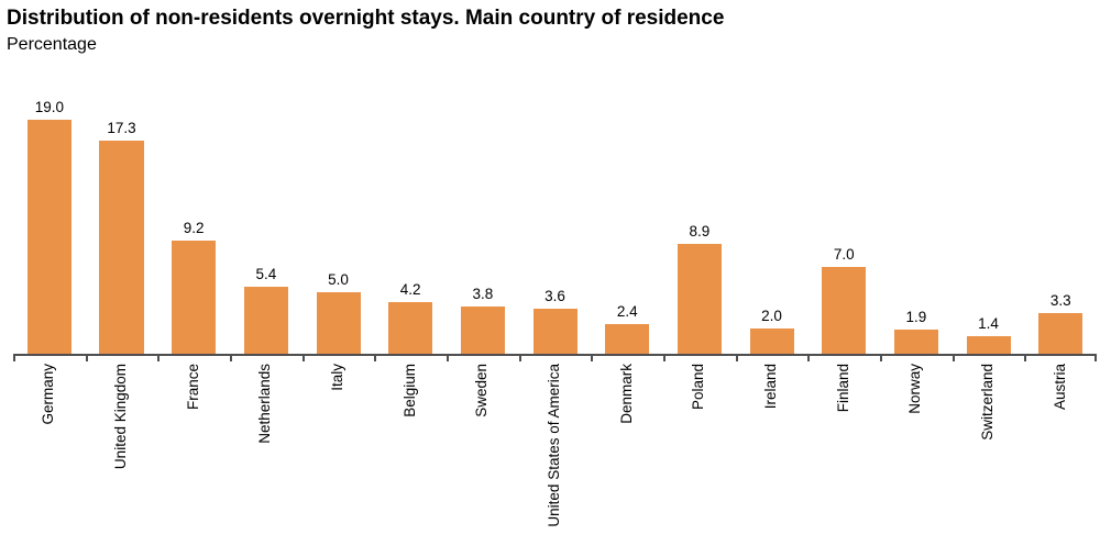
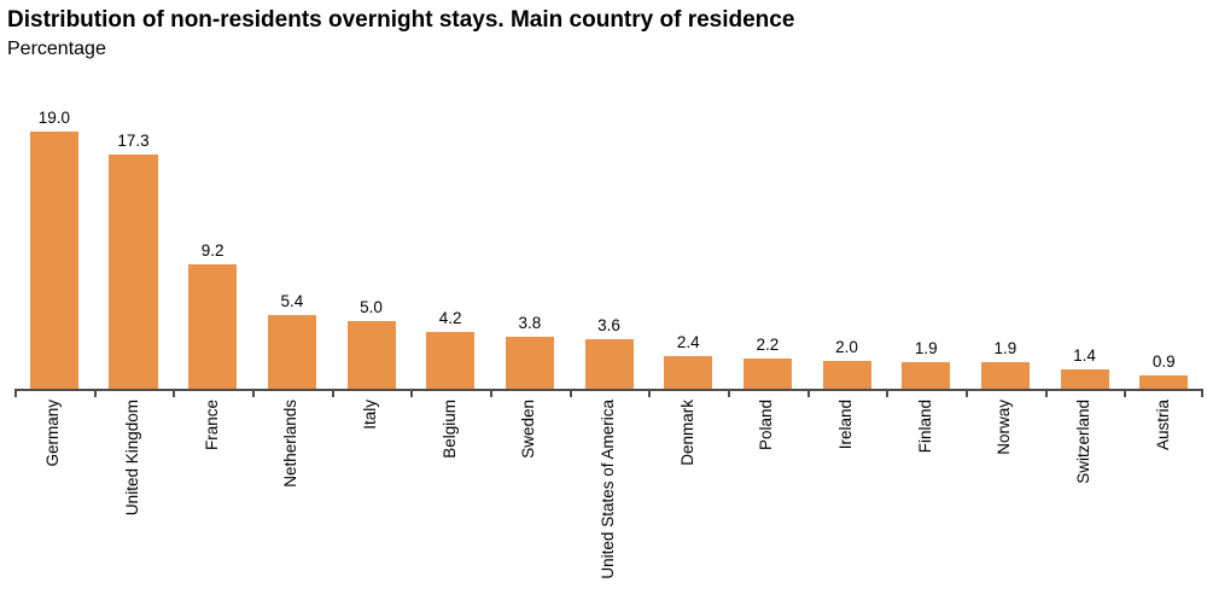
Poland: 8.9 -> 2.2
Finland: 7.0 -> 1.9
Austria: 3.3 -> 0.9
